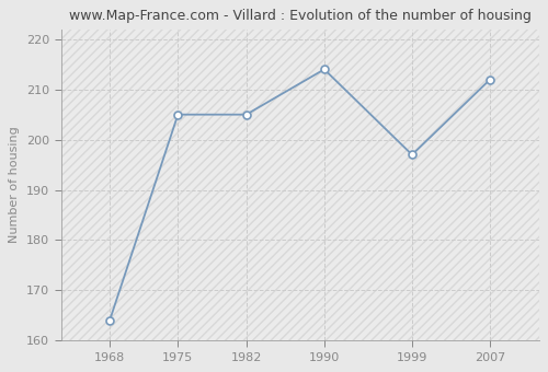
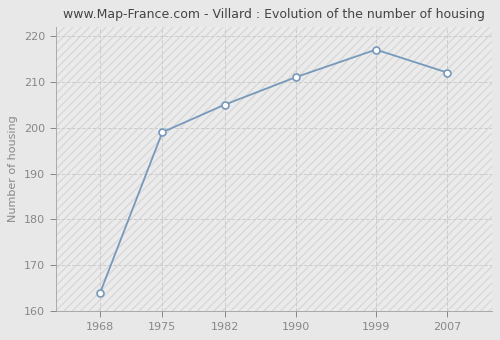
1975: 205 -> 199
1990: 214 -> 211
1999: 197 -> 217
